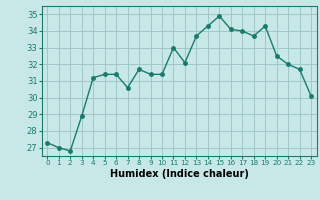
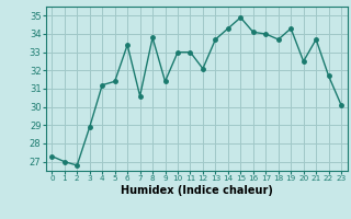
6: 31.4 -> 33.4
8: 31.7 -> 33.8
10: 31.4 -> 33.0
21: 32.0 -> 33.7
